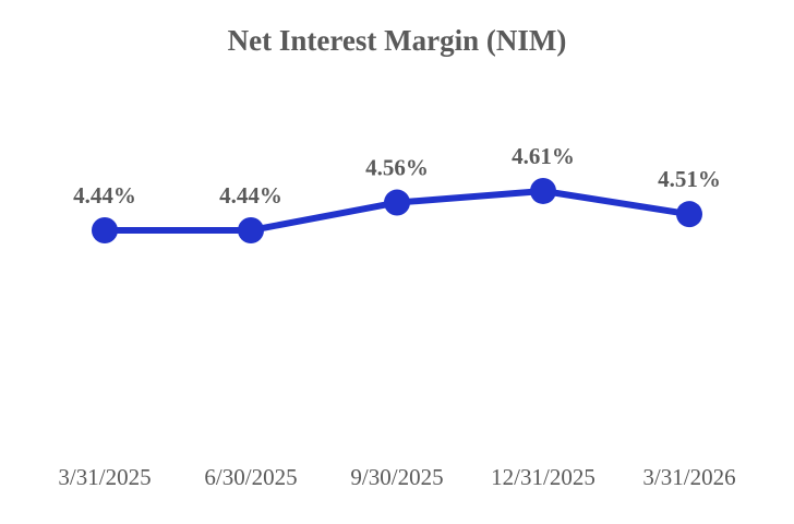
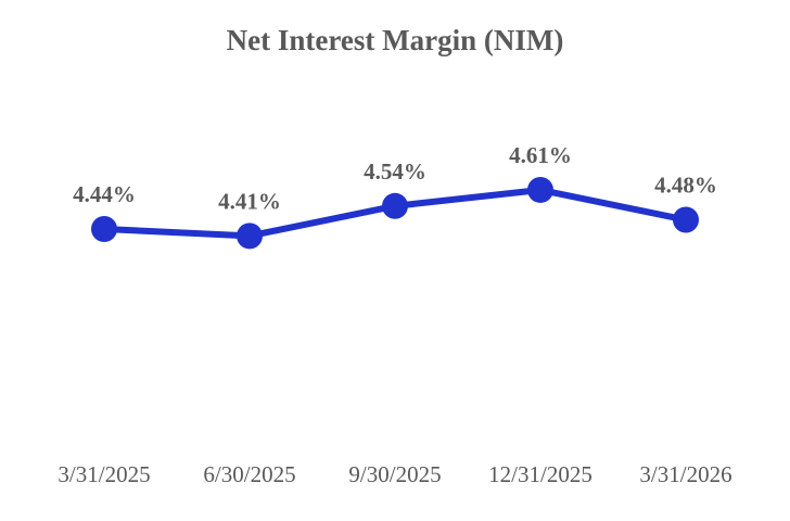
6/30/2025: 4.44% -> 4.41%
9/30/2025: 4.56% -> 4.54%
3/31/2026: 4.51% -> 4.48%
